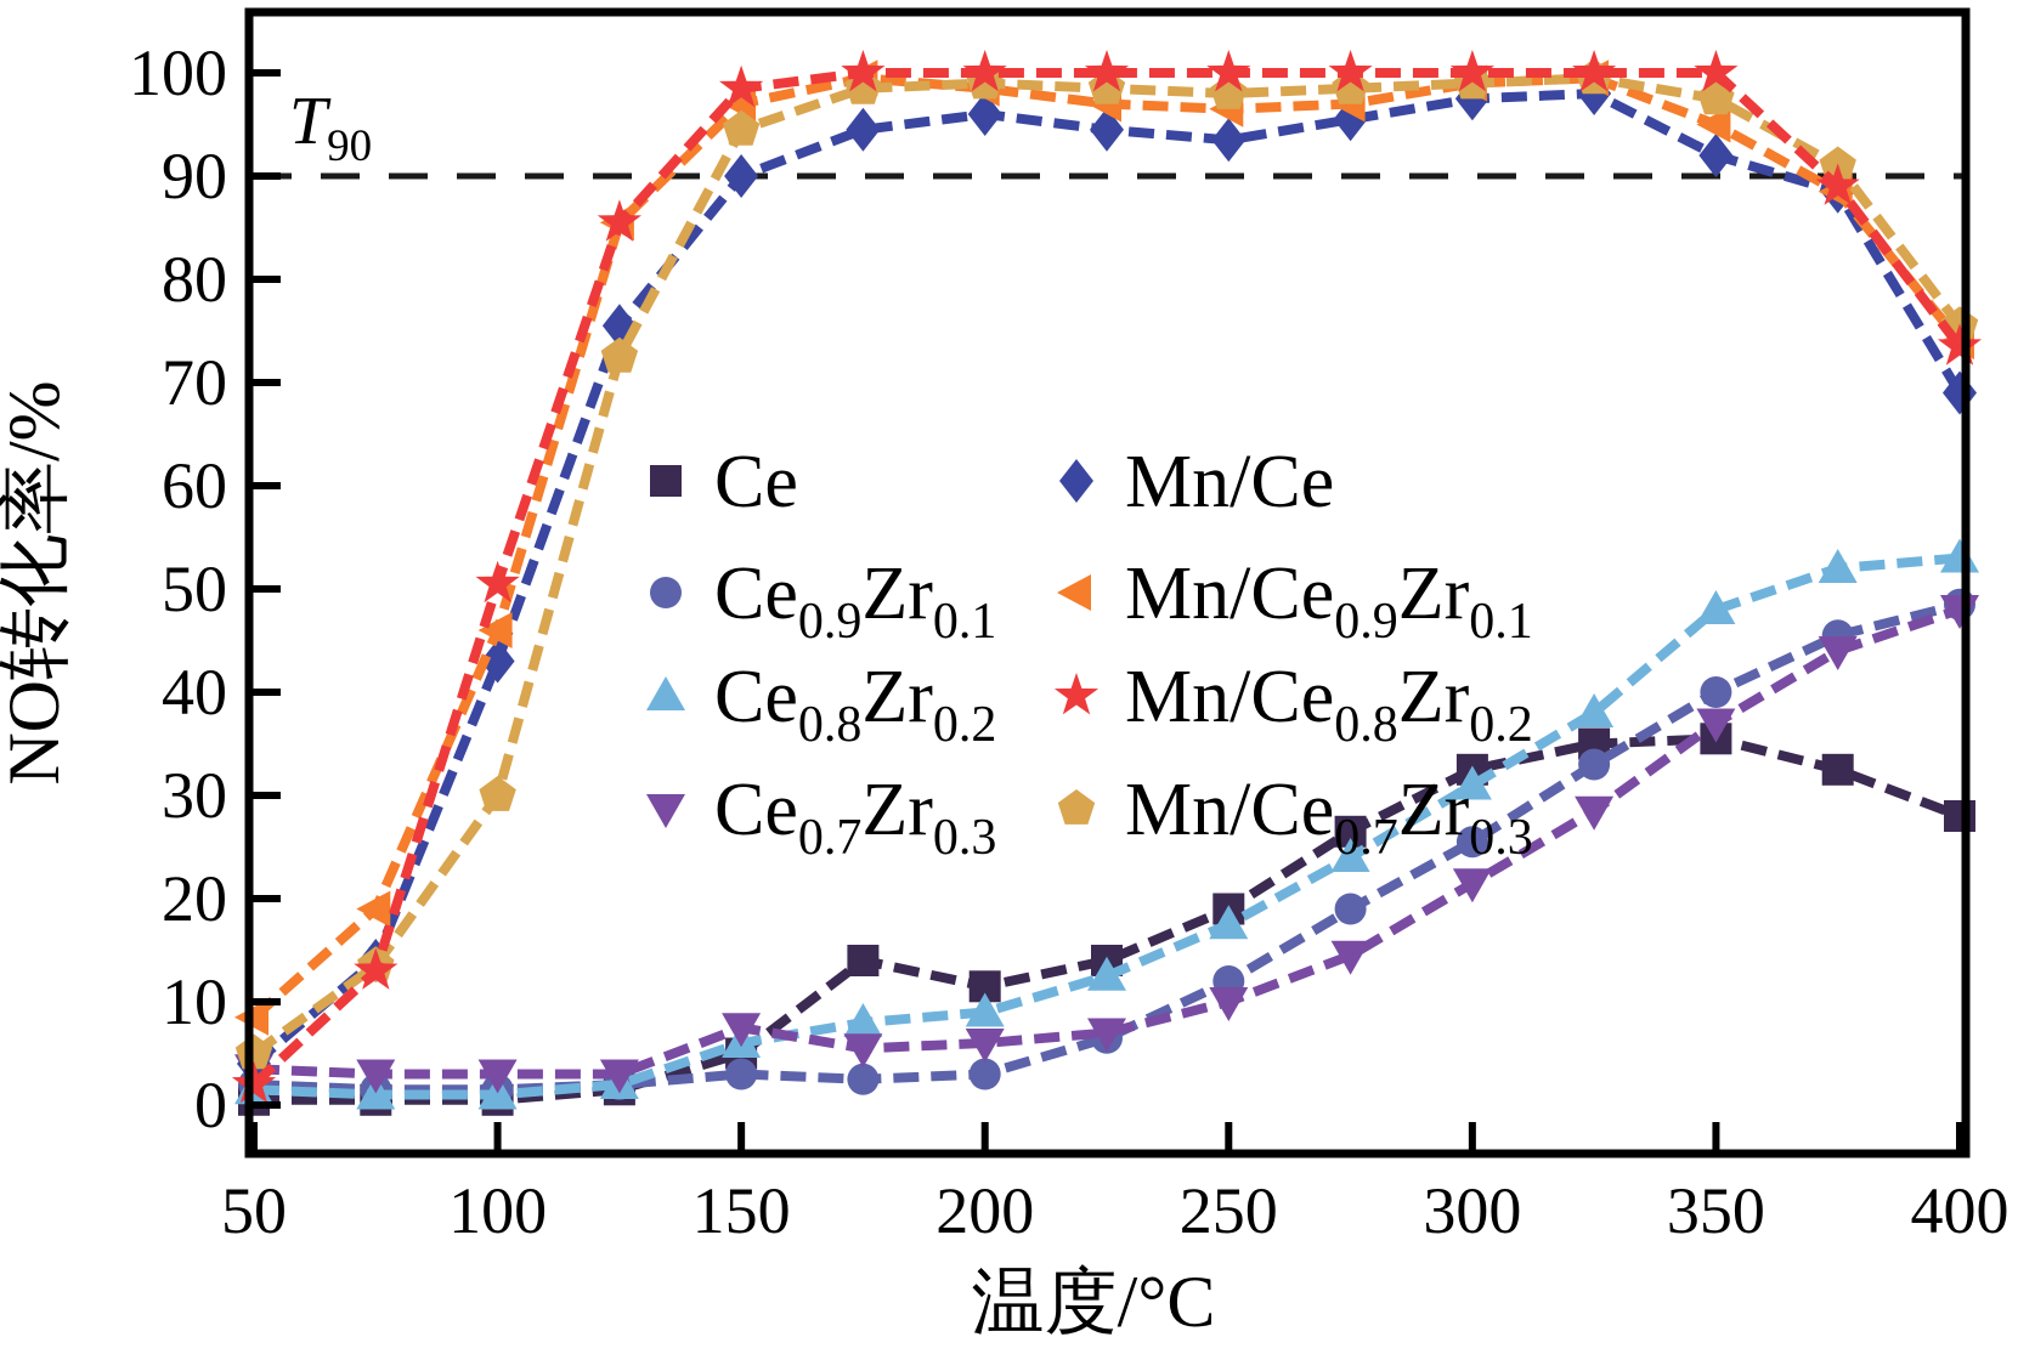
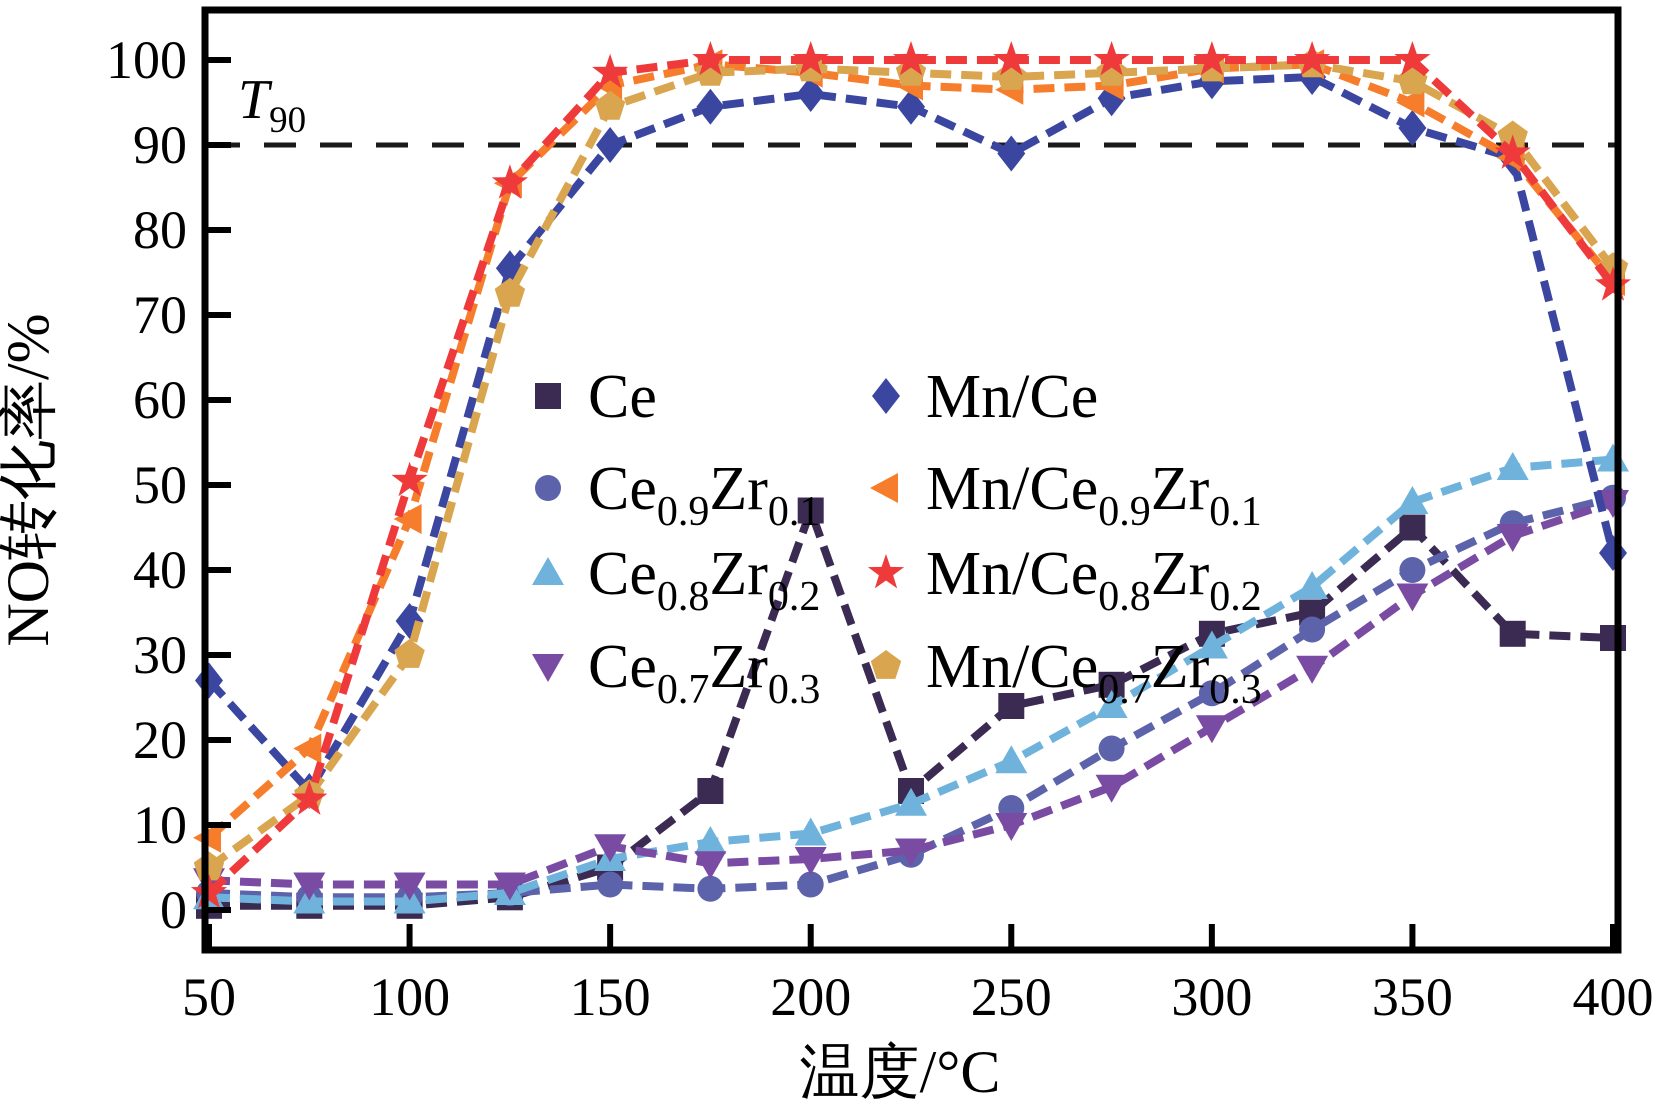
Mn/Ce/50: 4 -> 27
Mn/Ce/100: 43 -> 34
Ce/200: 12 -> 47
Ce/250: 19 -> 24
Mn/Ce/250: 94 -> 89
Ce/350: 36 -> 45
Ce/400: 28 -> 32
Mn/Ce/400: 69 -> 42
